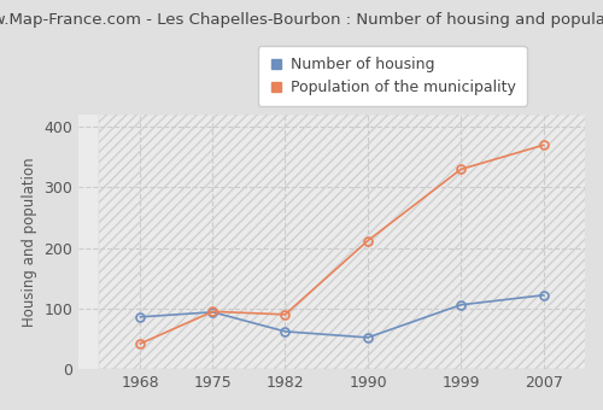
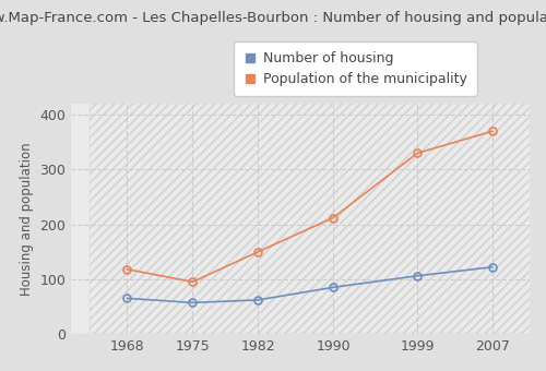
Number of housing/1968: 86 -> 65
Population of the municipality/1968: 42 -> 118
Number of housing/1975: 94 -> 57
Population of the municipality/1982: 90 -> 150
Number of housing/1990: 52 -> 85
